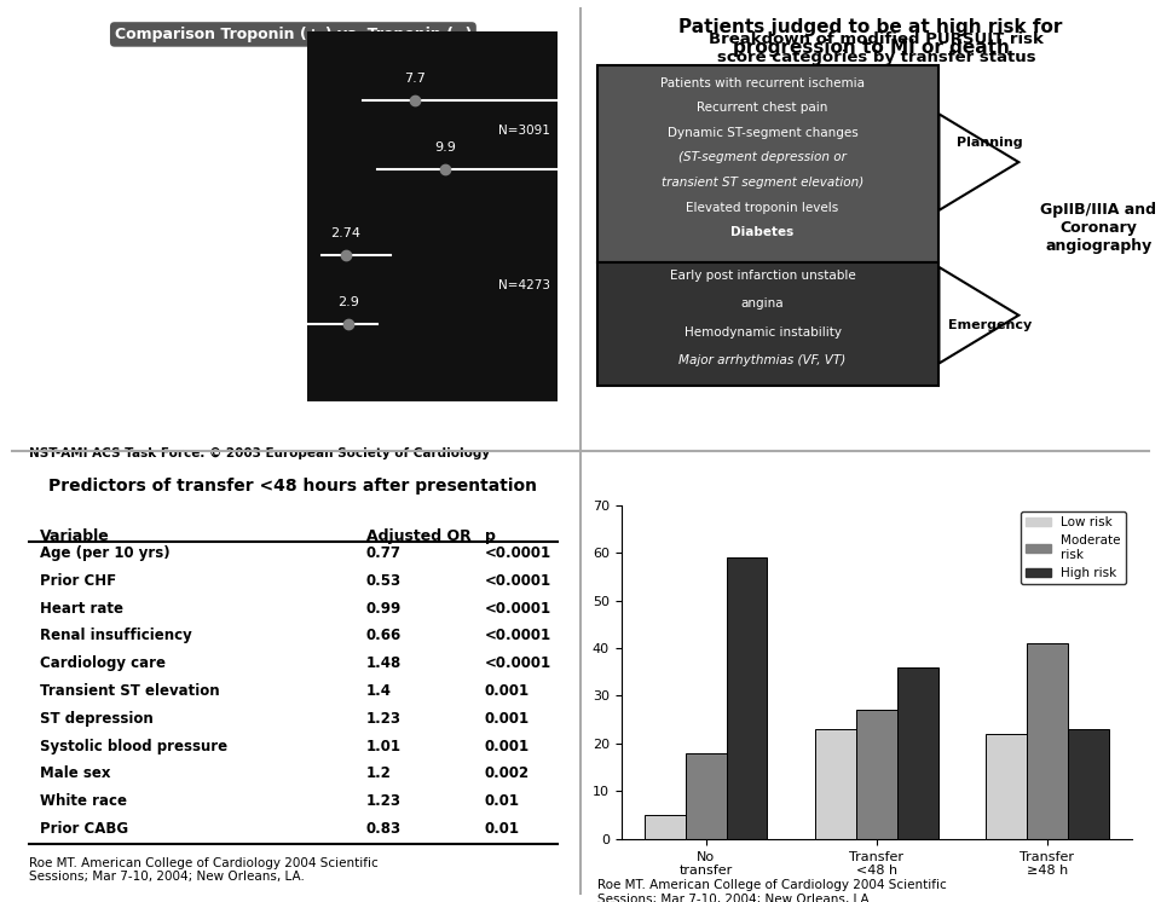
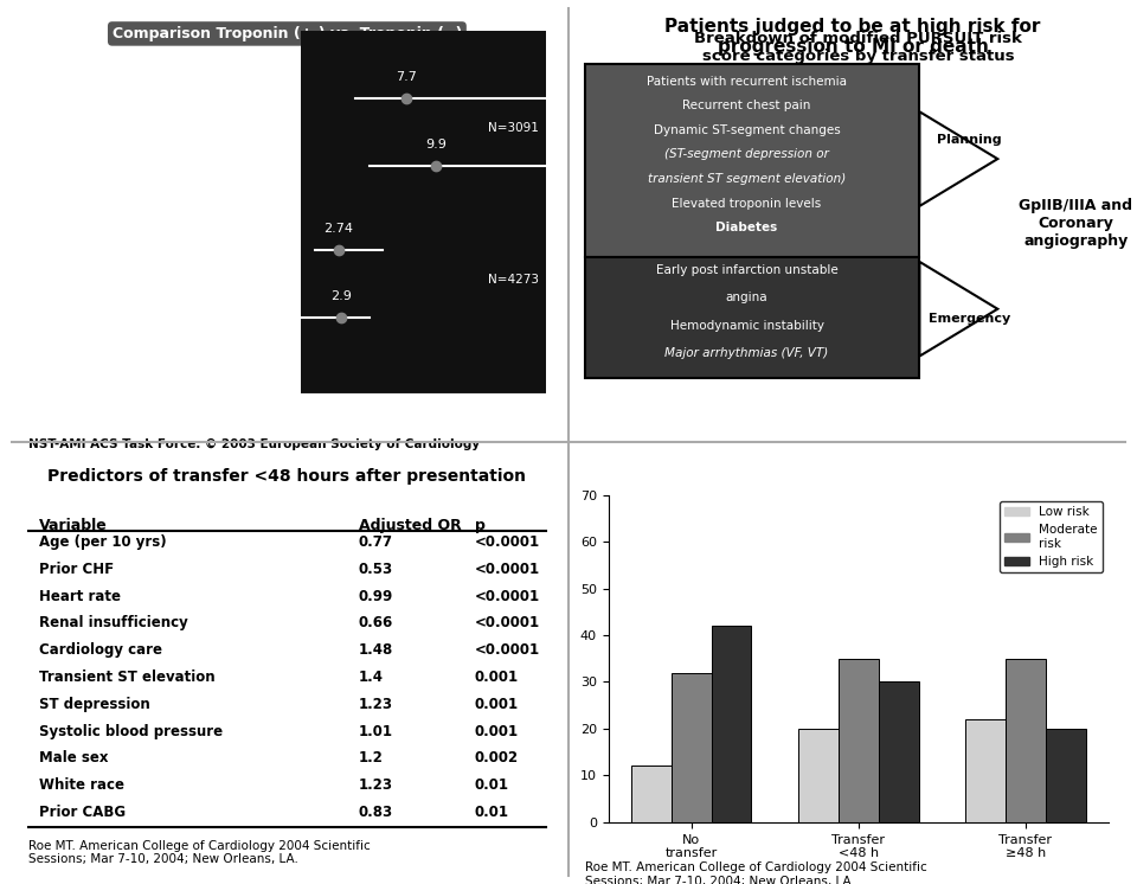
Low risk/No transfer: 5 -> 12
Moderate risk/No transfer: 18 -> 32
High risk/No transfer: 59 -> 42
Low risk/Transfer <48 h: 23 -> 20
Moderate risk/Transfer <48 h: 27 -> 35
High risk/Transfer <48 h: 36 -> 30
Moderate risk/Transfer ≥48 h: 41 -> 35
High risk/Transfer ≥48 h: 23 -> 20
